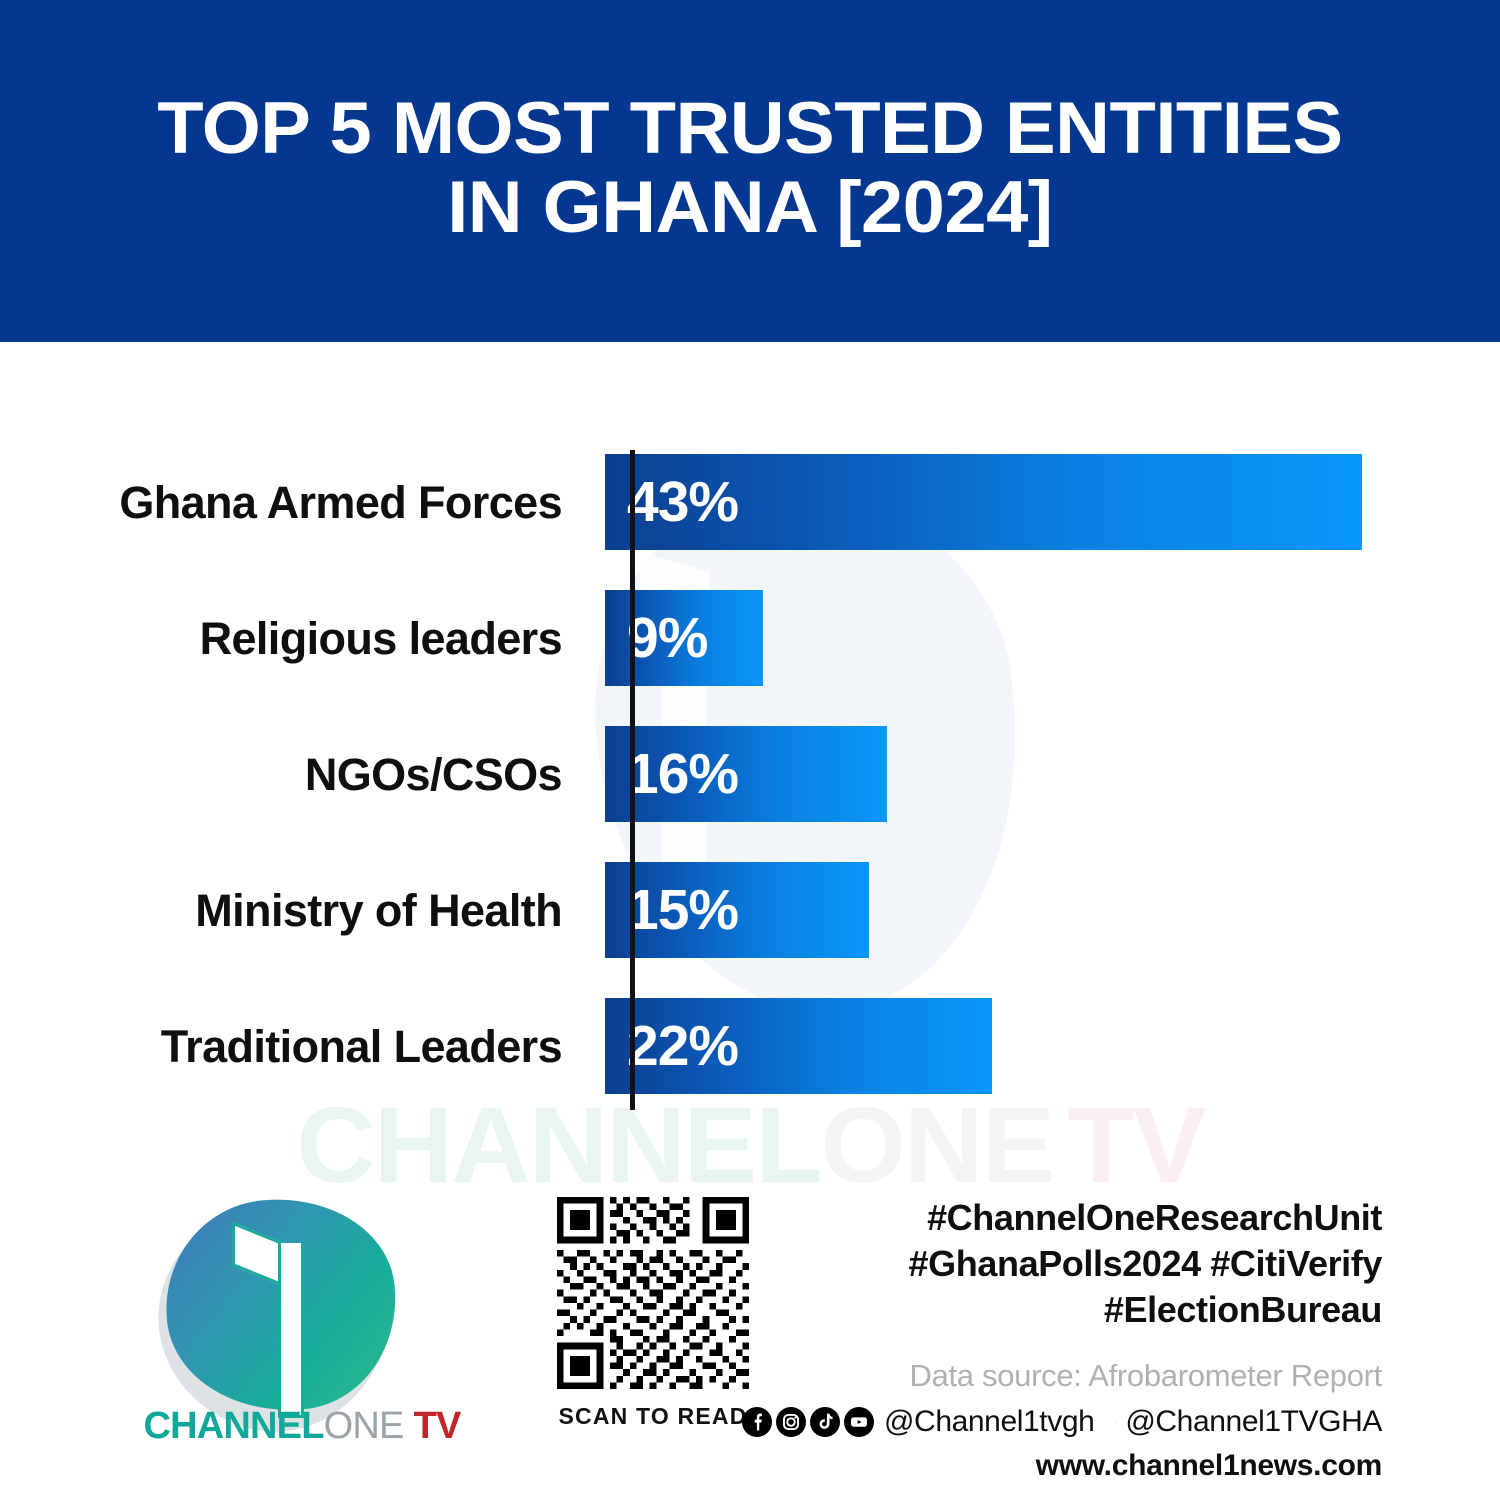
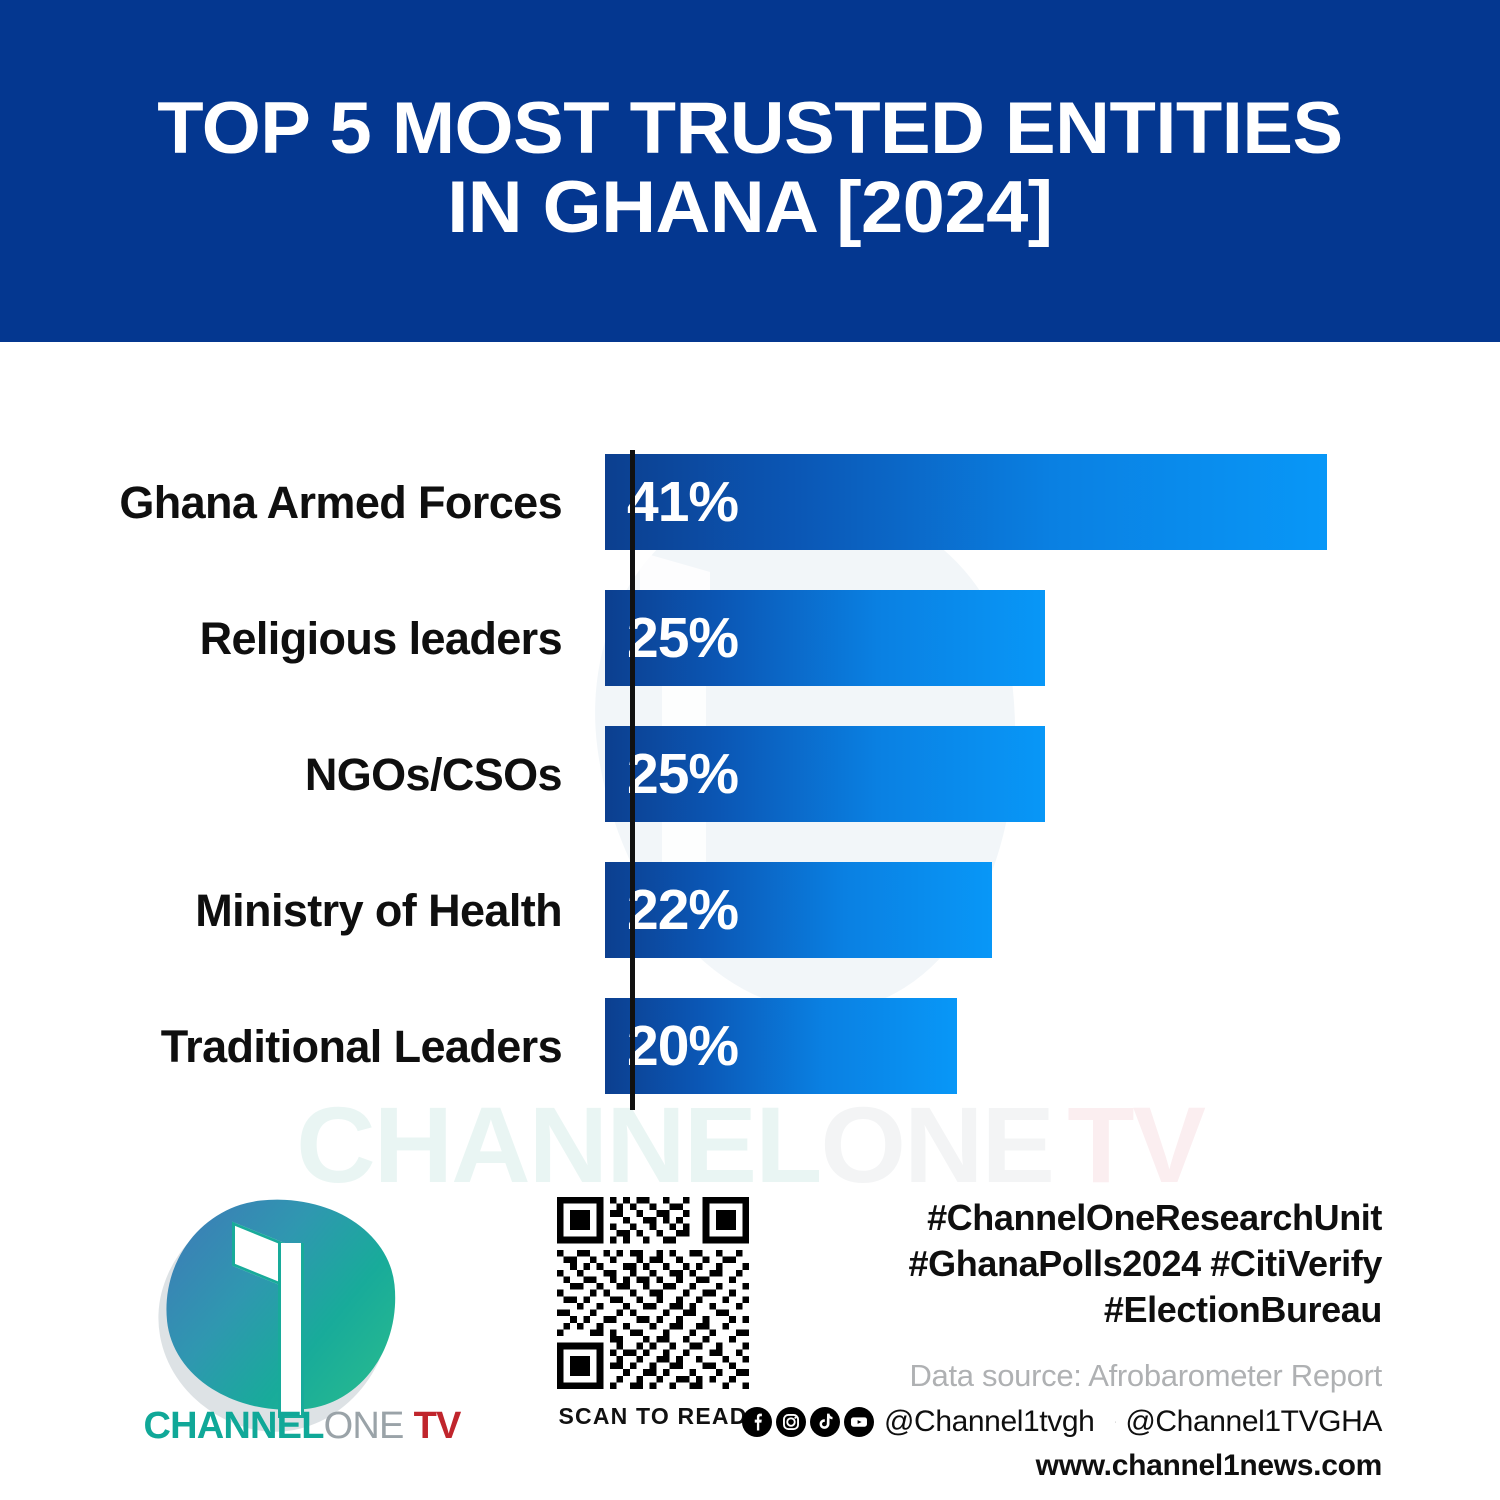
Ghana Armed Forces: 43% -> 41%
Religious leaders: 9% -> 25%
NGOs/CSOs: 16% -> 25%
Ministry of Health: 15% -> 22%
Traditional Leaders: 22% -> 20%
